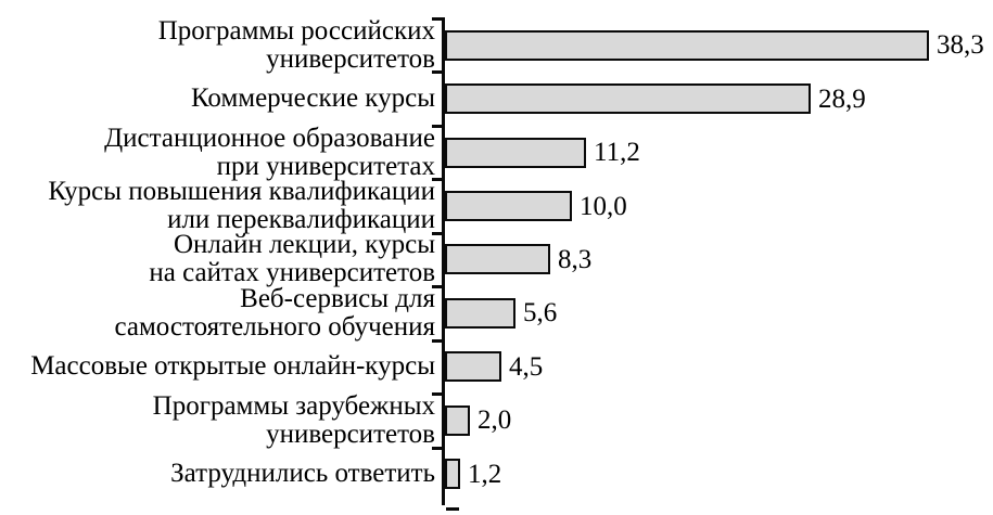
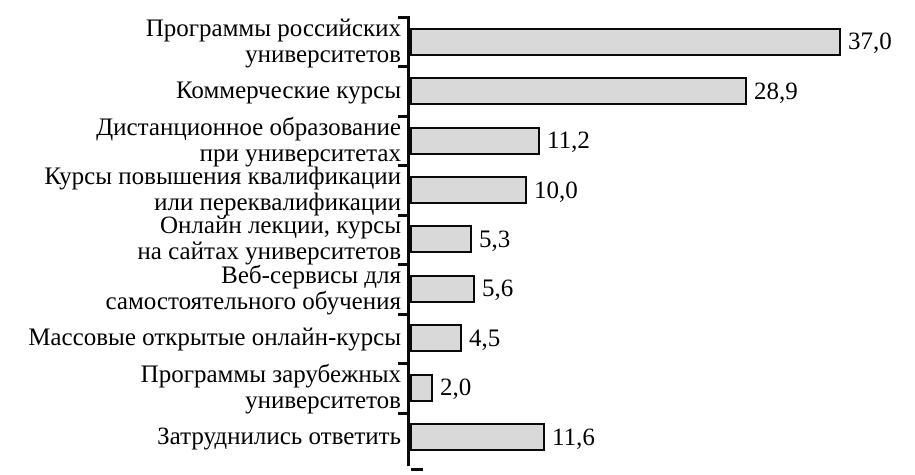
Программы российских университетов: 38,3 -> 37,0
Онлайн лекции, курсы на сайтах университетов: 8,3 -> 5,3
Затруднились ответить: 1,2 -> 11,6
